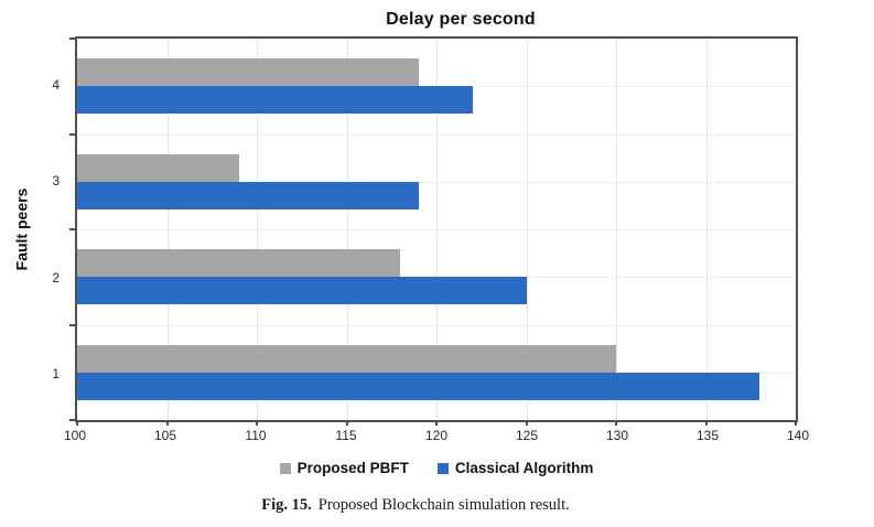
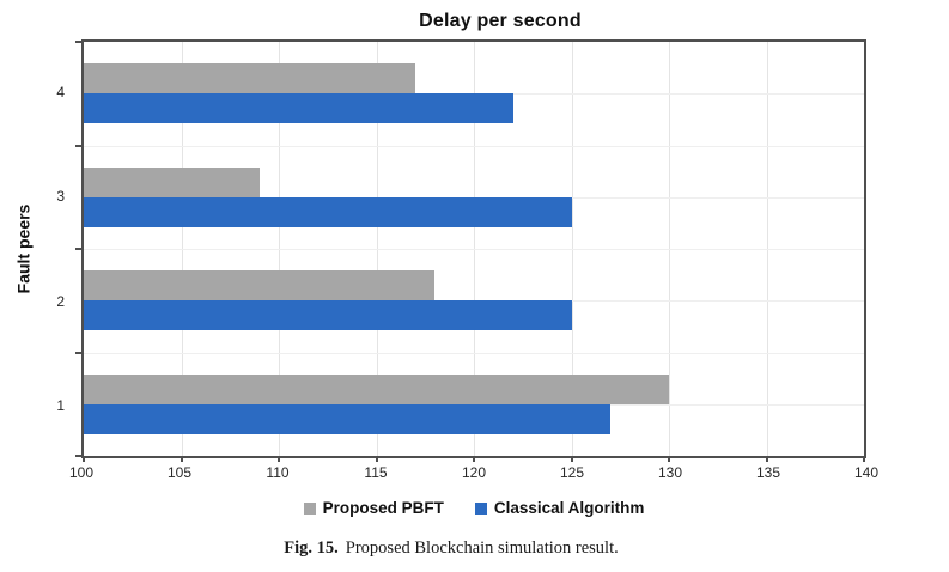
Proposed PBFT/4: 119 -> 117
Classical Algorithm/3: 119 -> 125
Classical Algorithm/1: 138 -> 127
